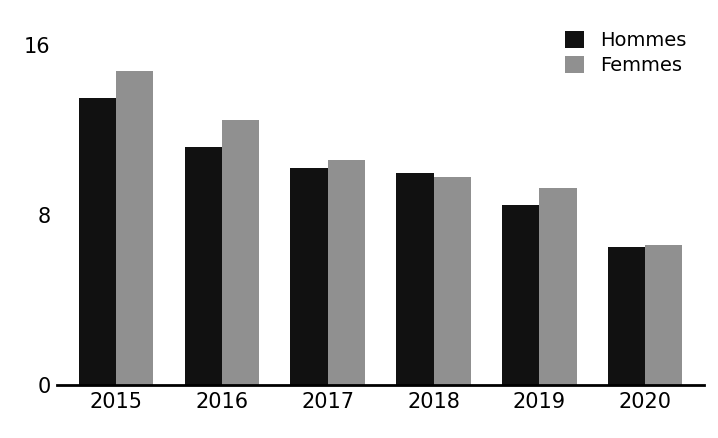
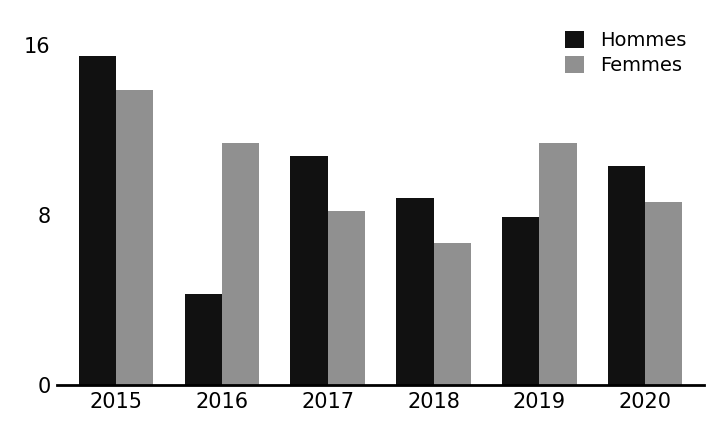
Hommes/2015: 13.5 -> 15.5
Femmes/2015: 14.8 -> 13.9
Hommes/2016: 11.2 -> 4.3
Femmes/2016: 12.5 -> 11.4
Hommes/2017: 10.2 -> 10.8
Femmes/2017: 10.6 -> 8.2
Hommes/2018: 10.0 -> 8.8
Femmes/2018: 9.8 -> 6.7
Hommes/2019: 8.5 -> 7.9
Femmes/2019: 9.3 -> 11.4
Hommes/2020: 6.5 -> 10.3
Femmes/2020: 6.6 -> 8.6
